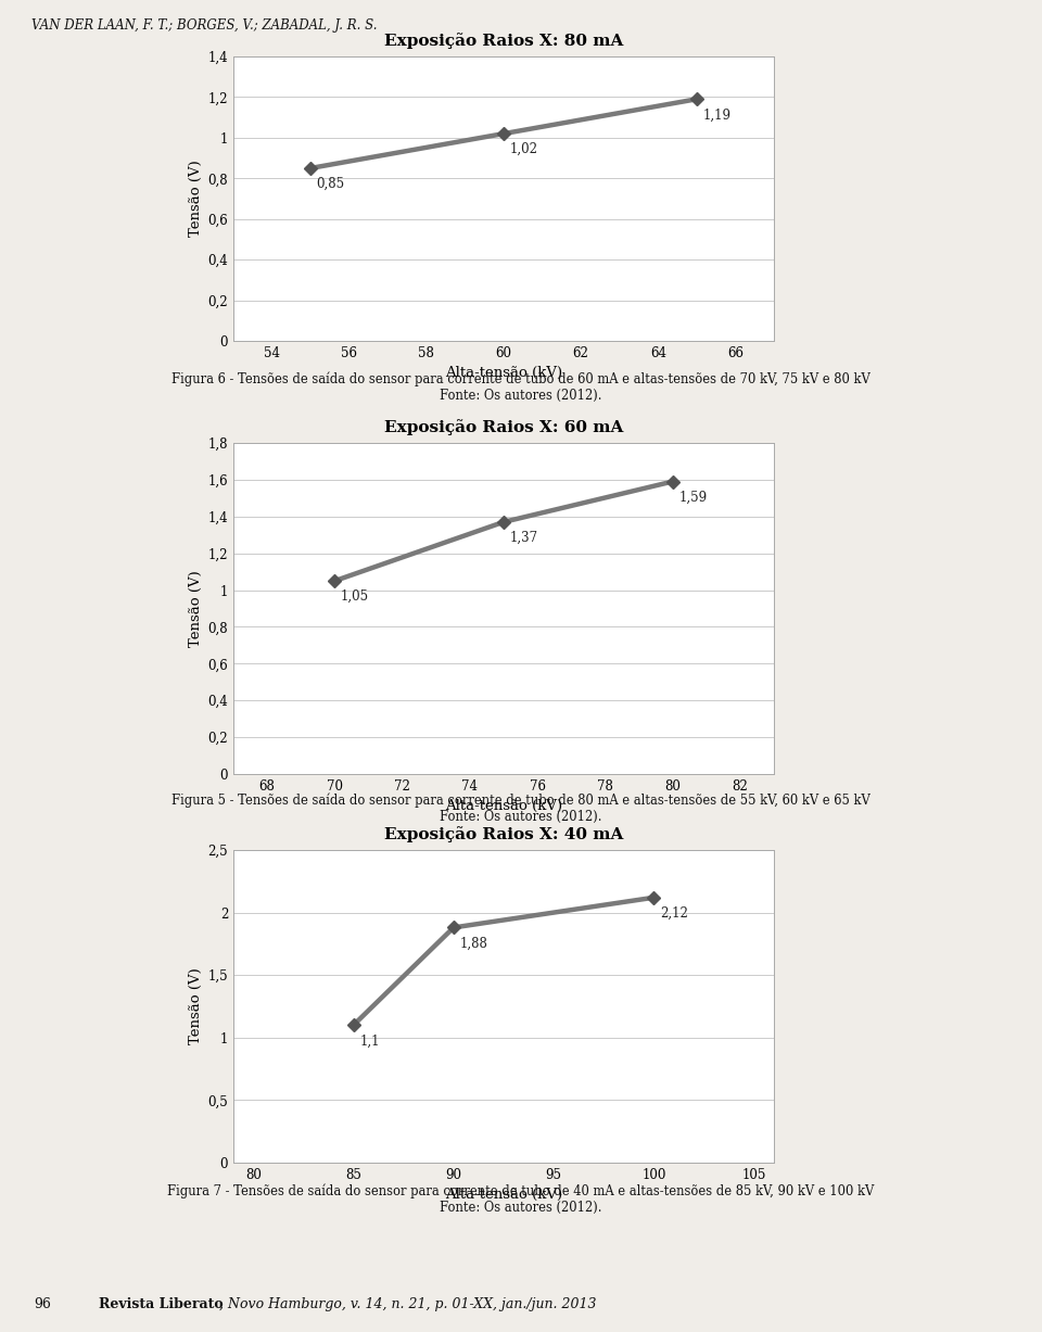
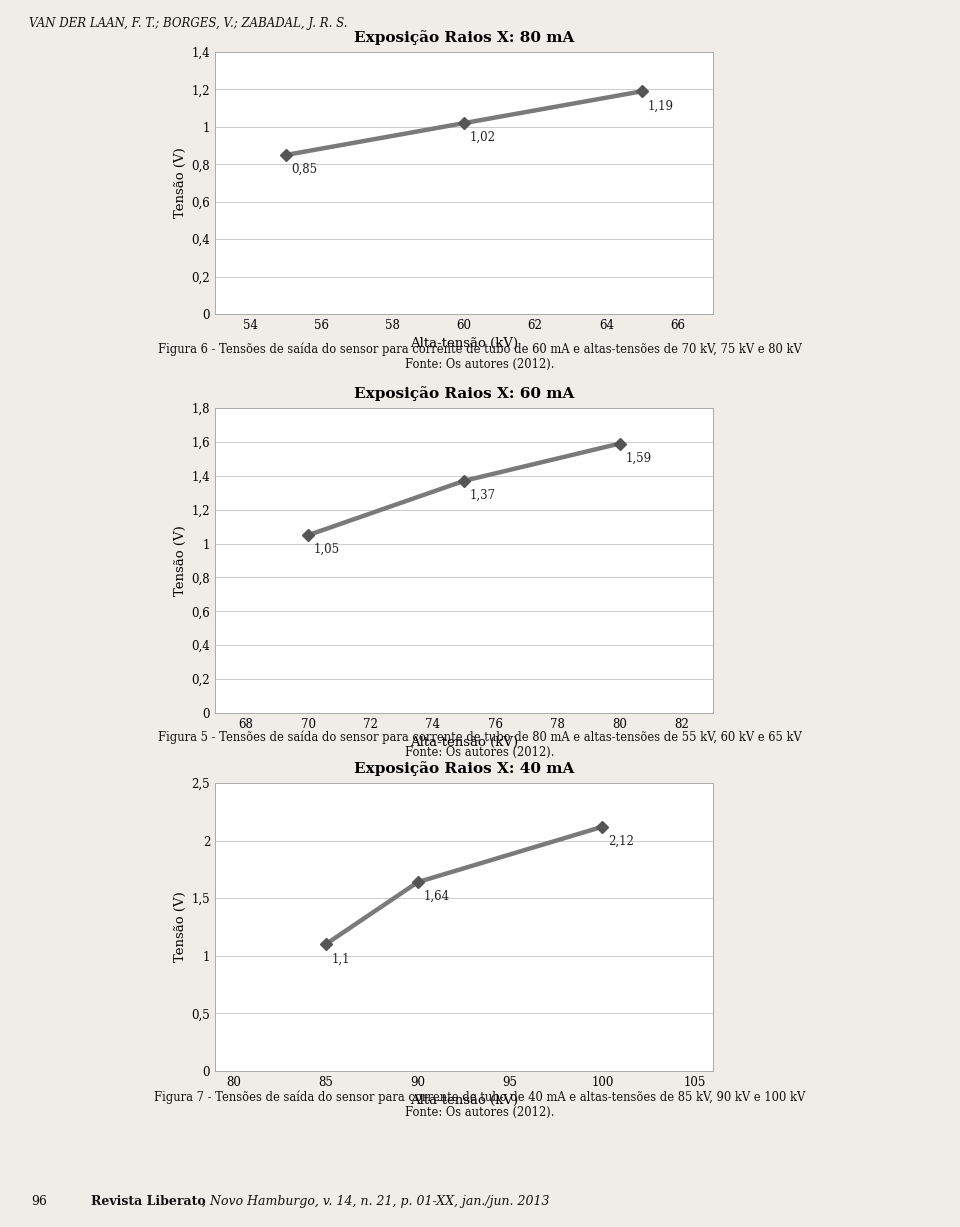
Exposição Raios X: 40 mA/90: 1,88 -> 1,64
